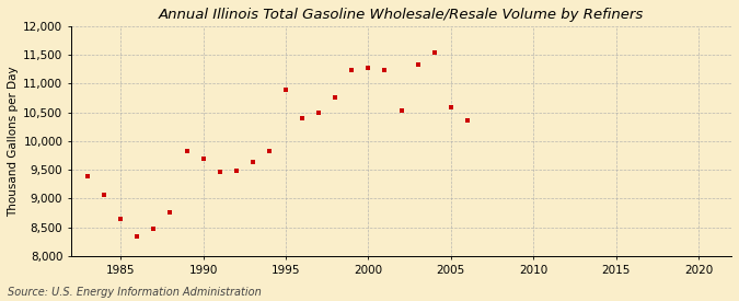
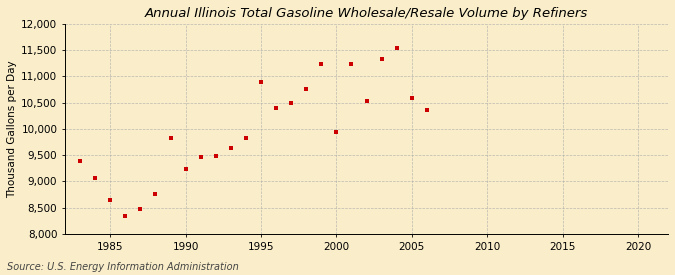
1990: 9,700 -> 9,240
2000: 11,270 -> 9,940
